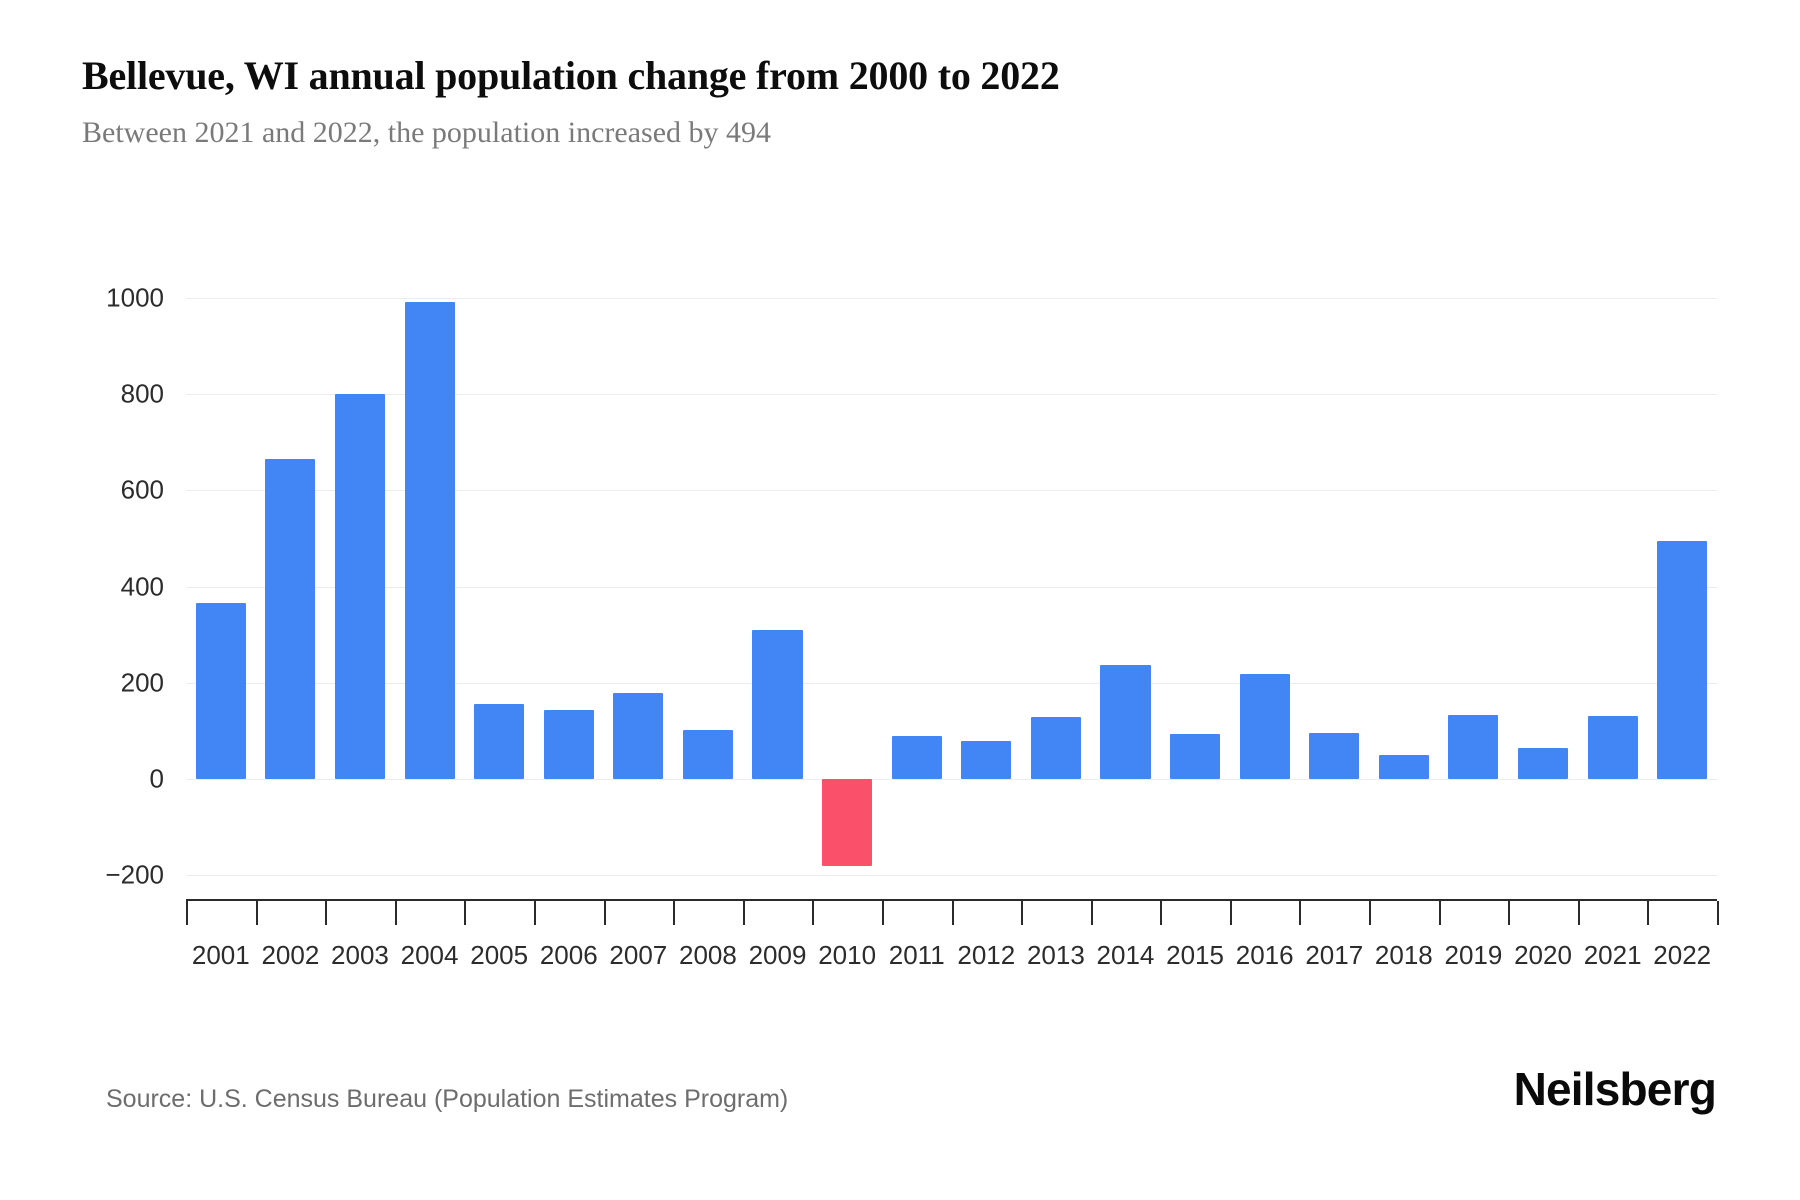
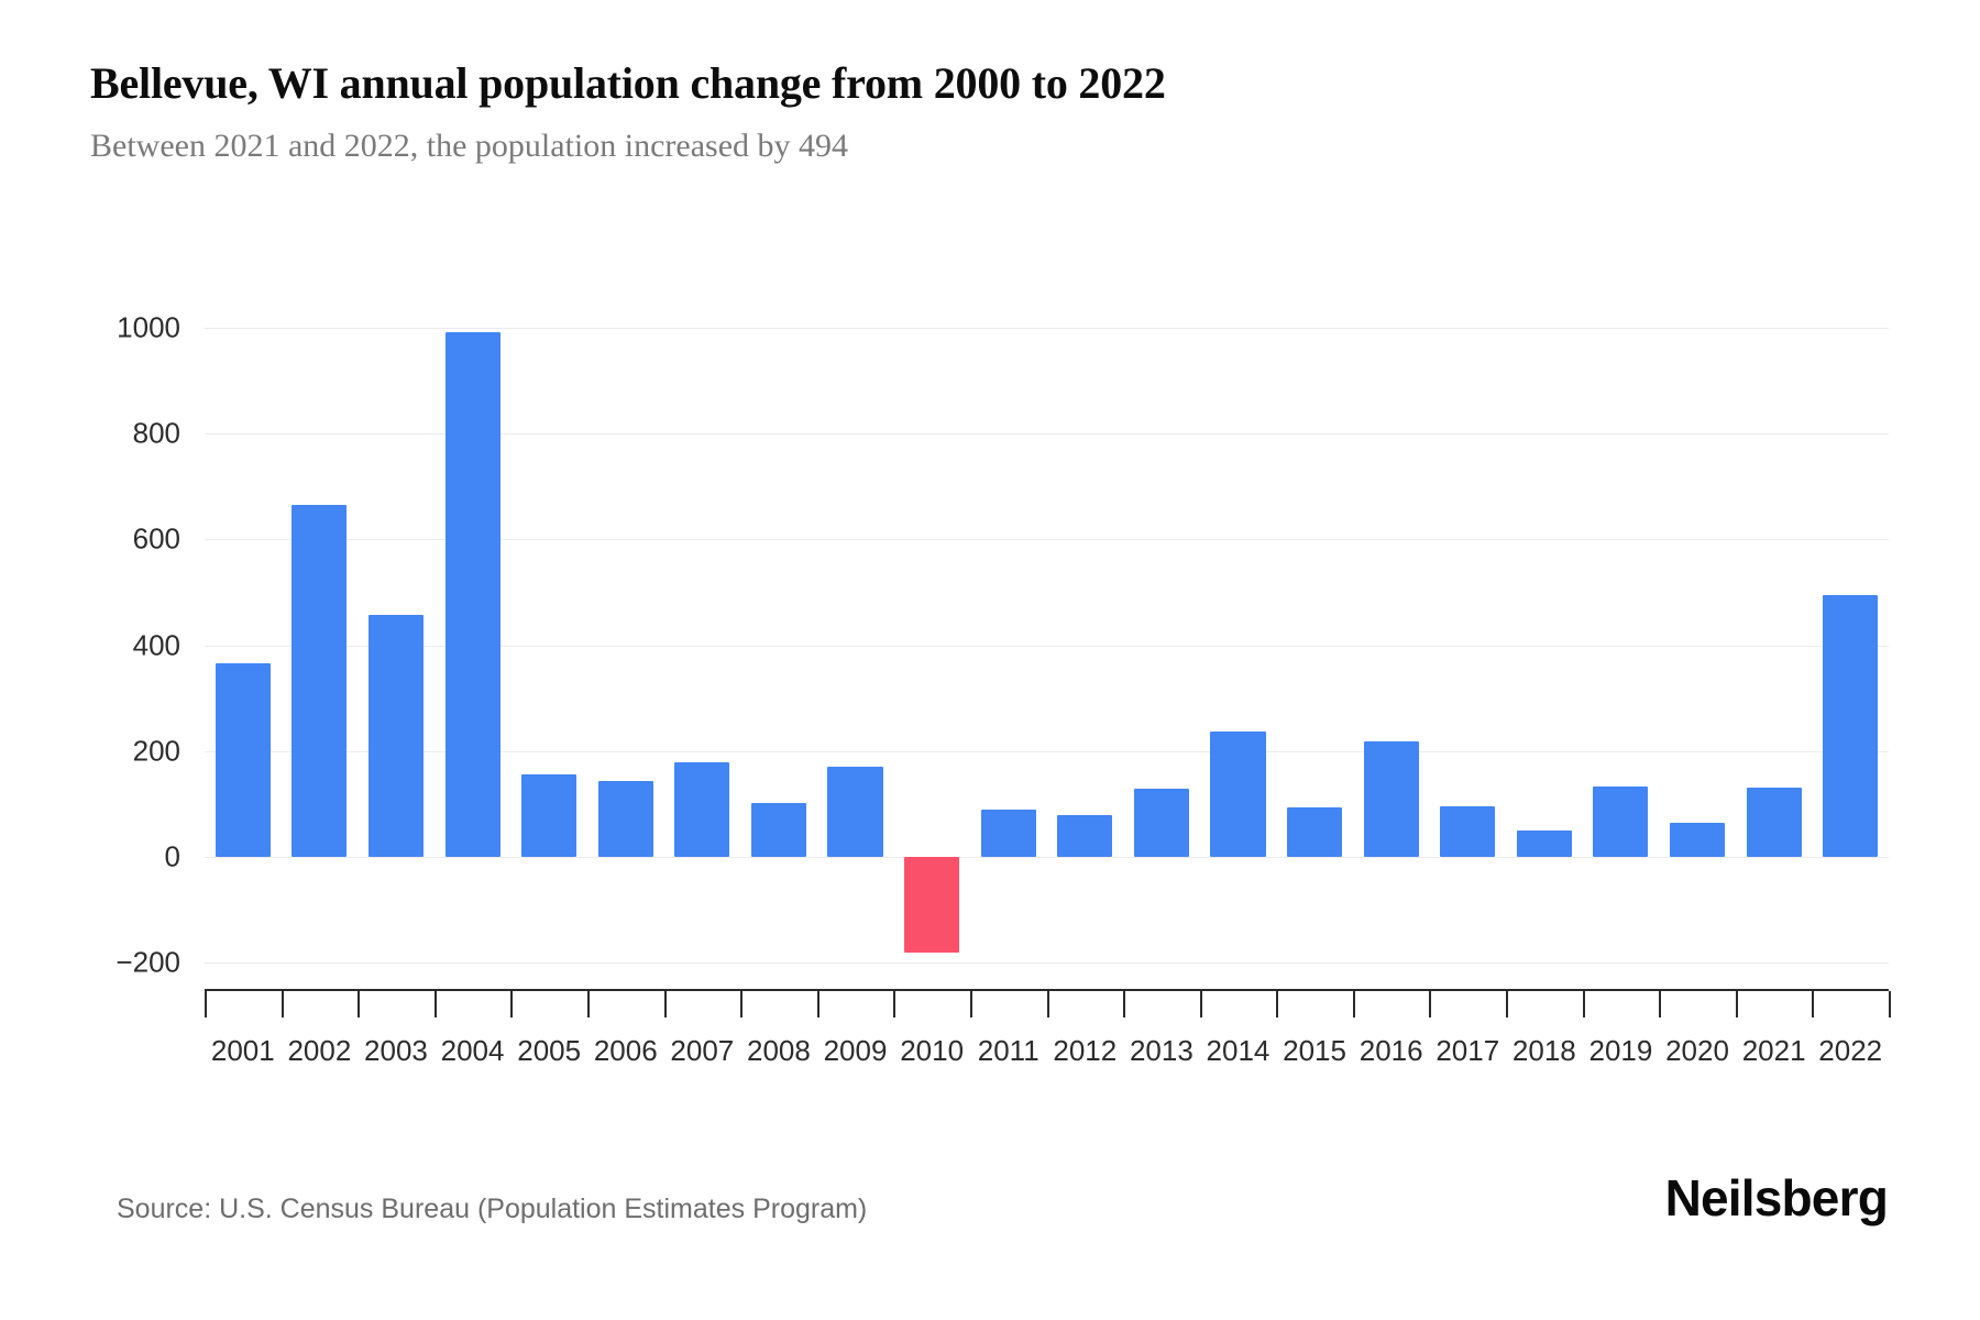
2003: 800 -> 460
2009: 310 -> 170
